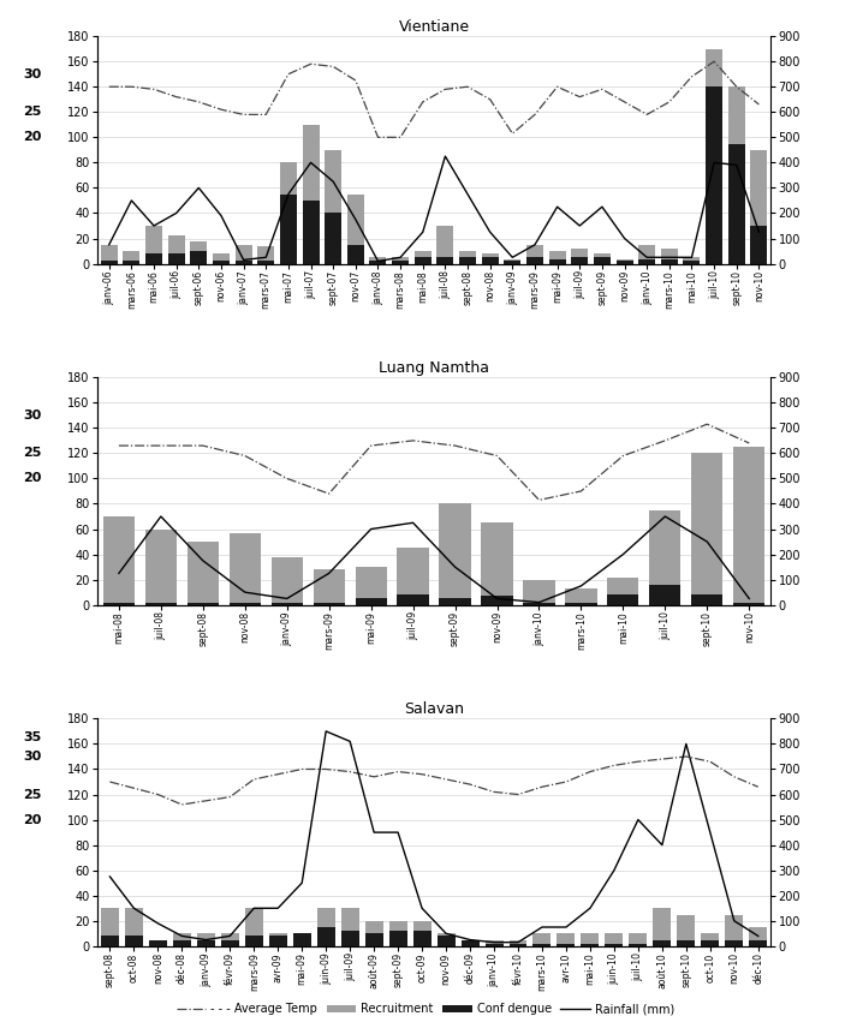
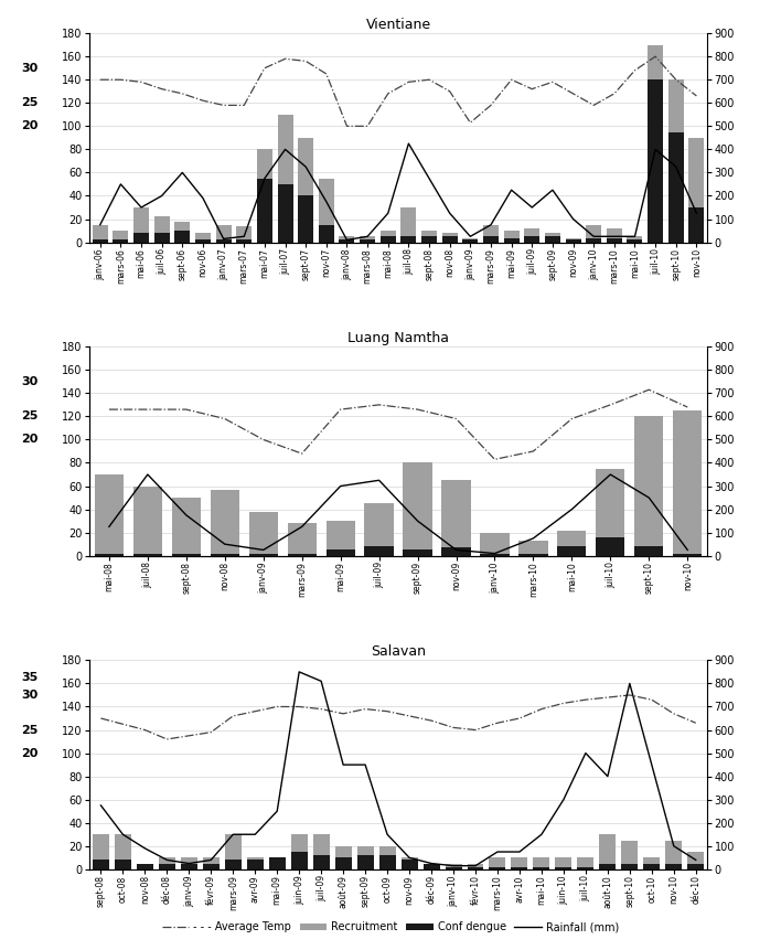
Vientiane/Rainfall (mm)/sept-10: 390 -> 325
